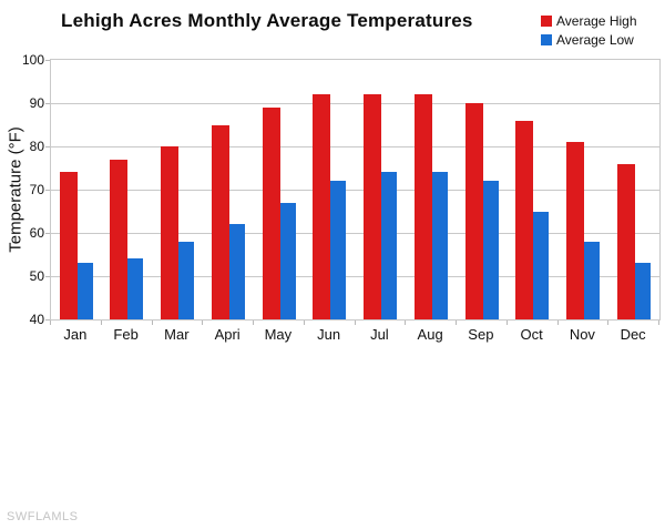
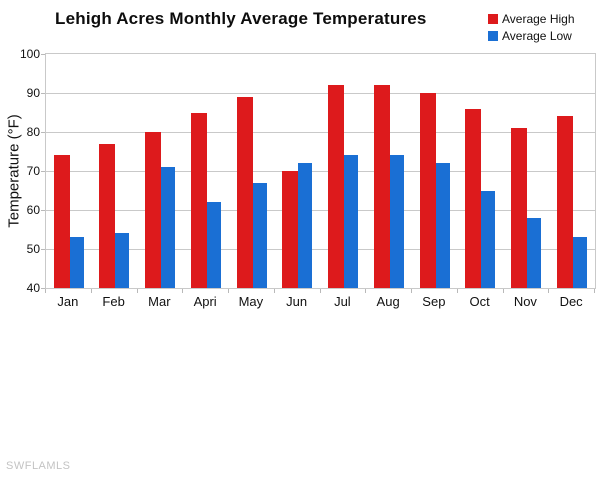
Average Low/Mar: 58 -> 71
Average High/Jun: 92 -> 70
Average High/Dec: 76 -> 84
